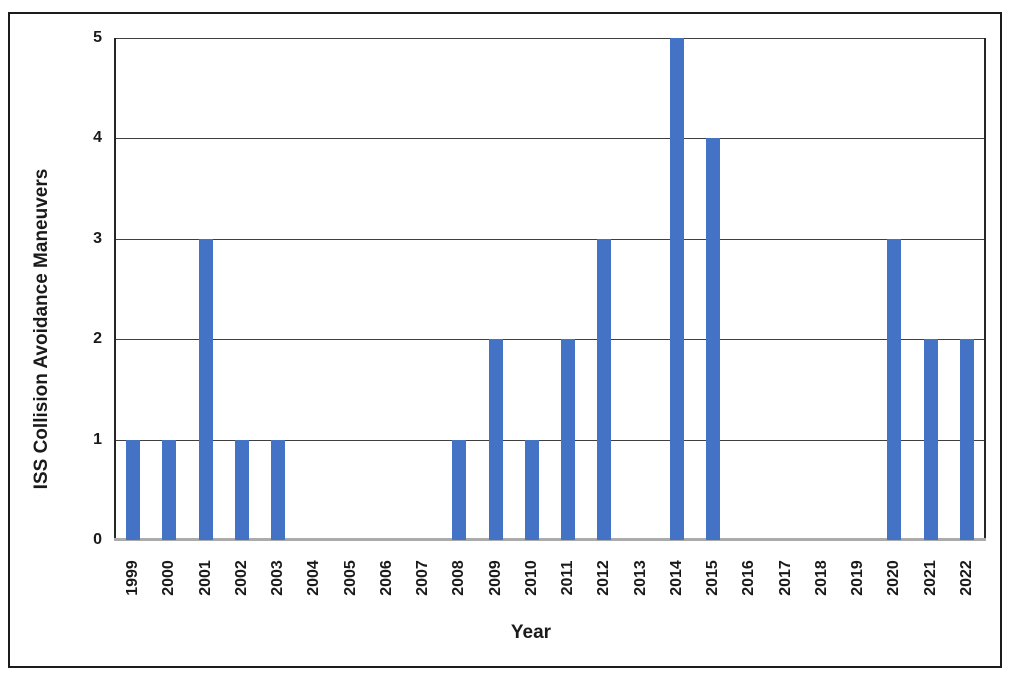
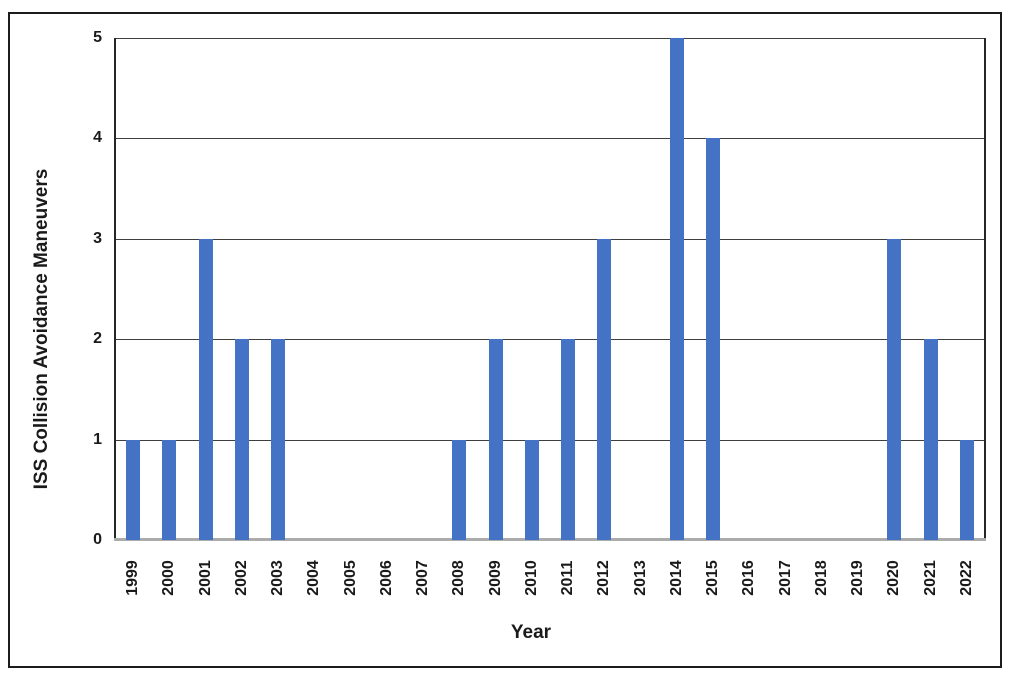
2002: 1 -> 2
2003: 1 -> 2
2022: 2 -> 1
